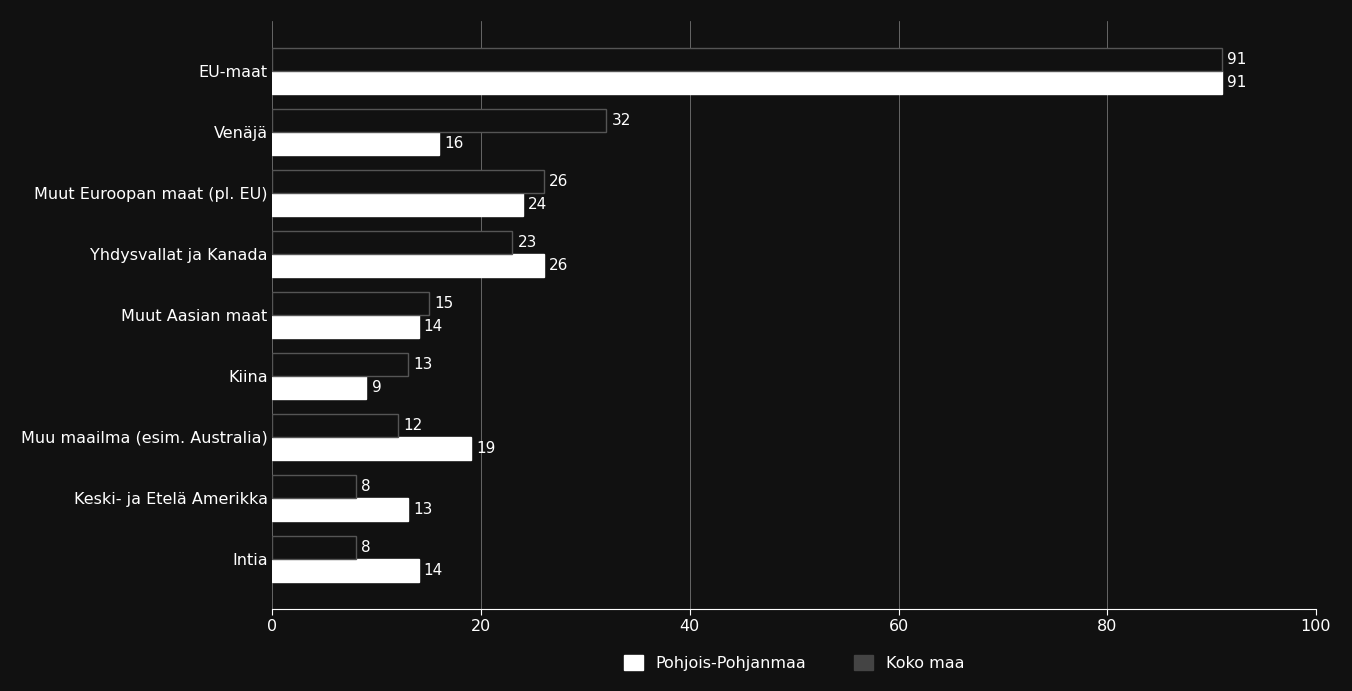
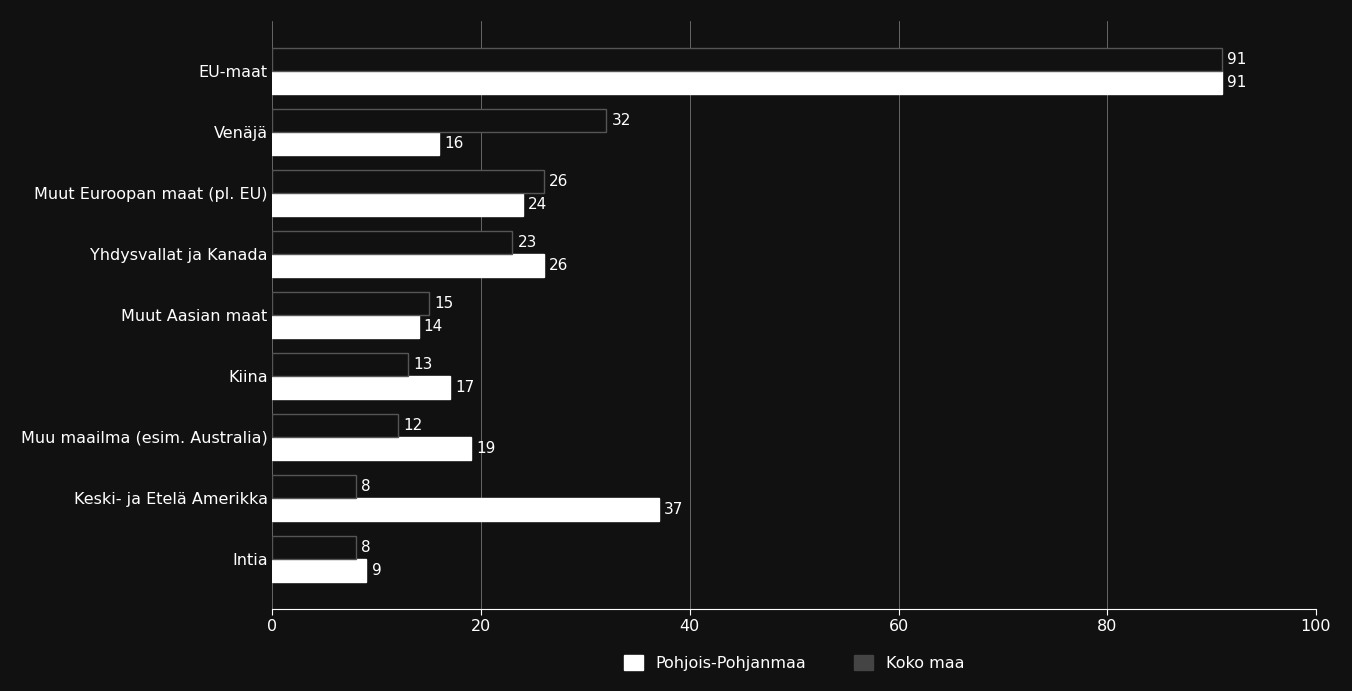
Pohjois-Pohjanmaa/Kiina: 9 -> 17
Pohjois-Pohjanmaa/Keski- ja Etelä Amerikka: 13 -> 37
Pohjois-Pohjanmaa/Intia: 14 -> 9
